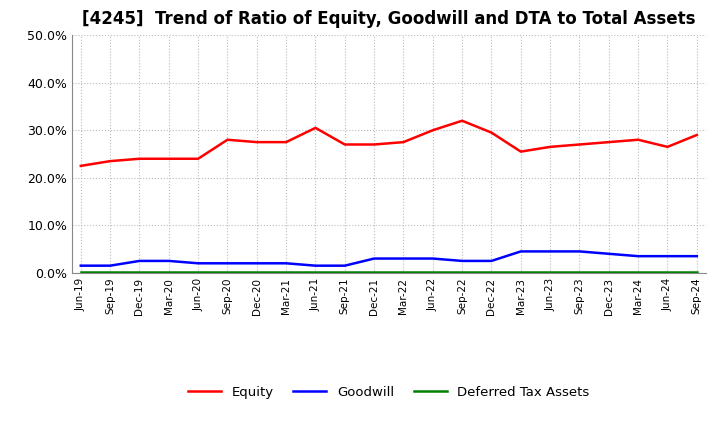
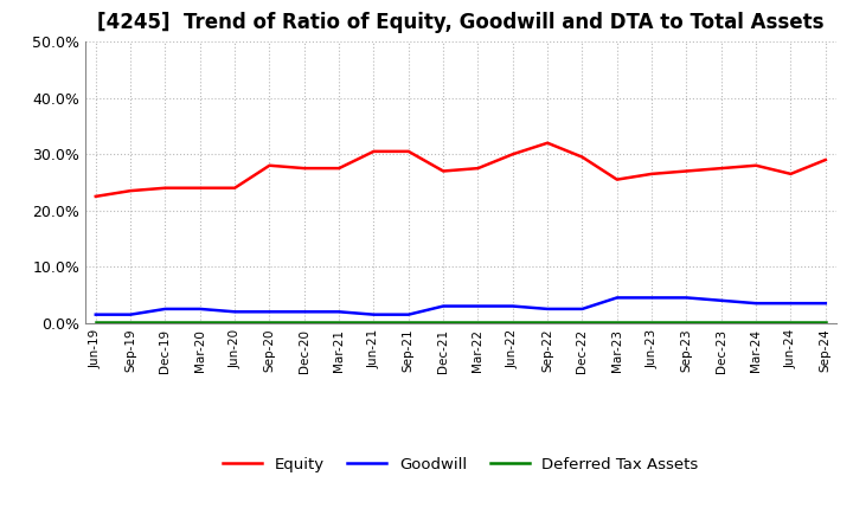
Equity/Sep-21: 27.0% -> 30.5%
